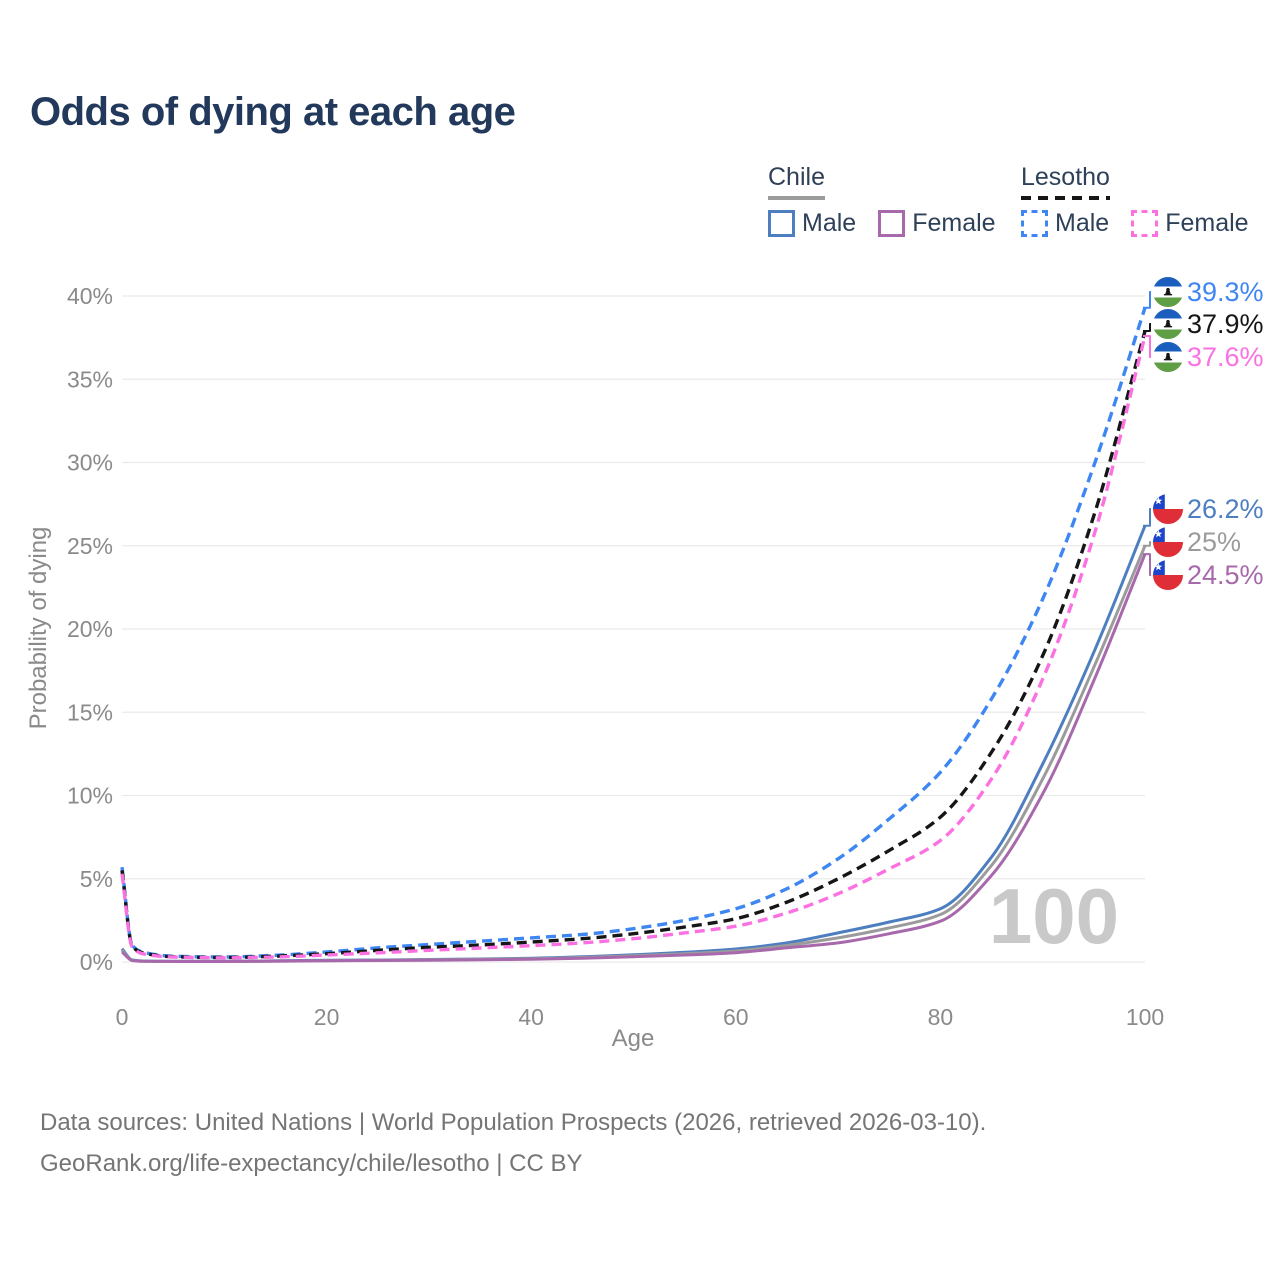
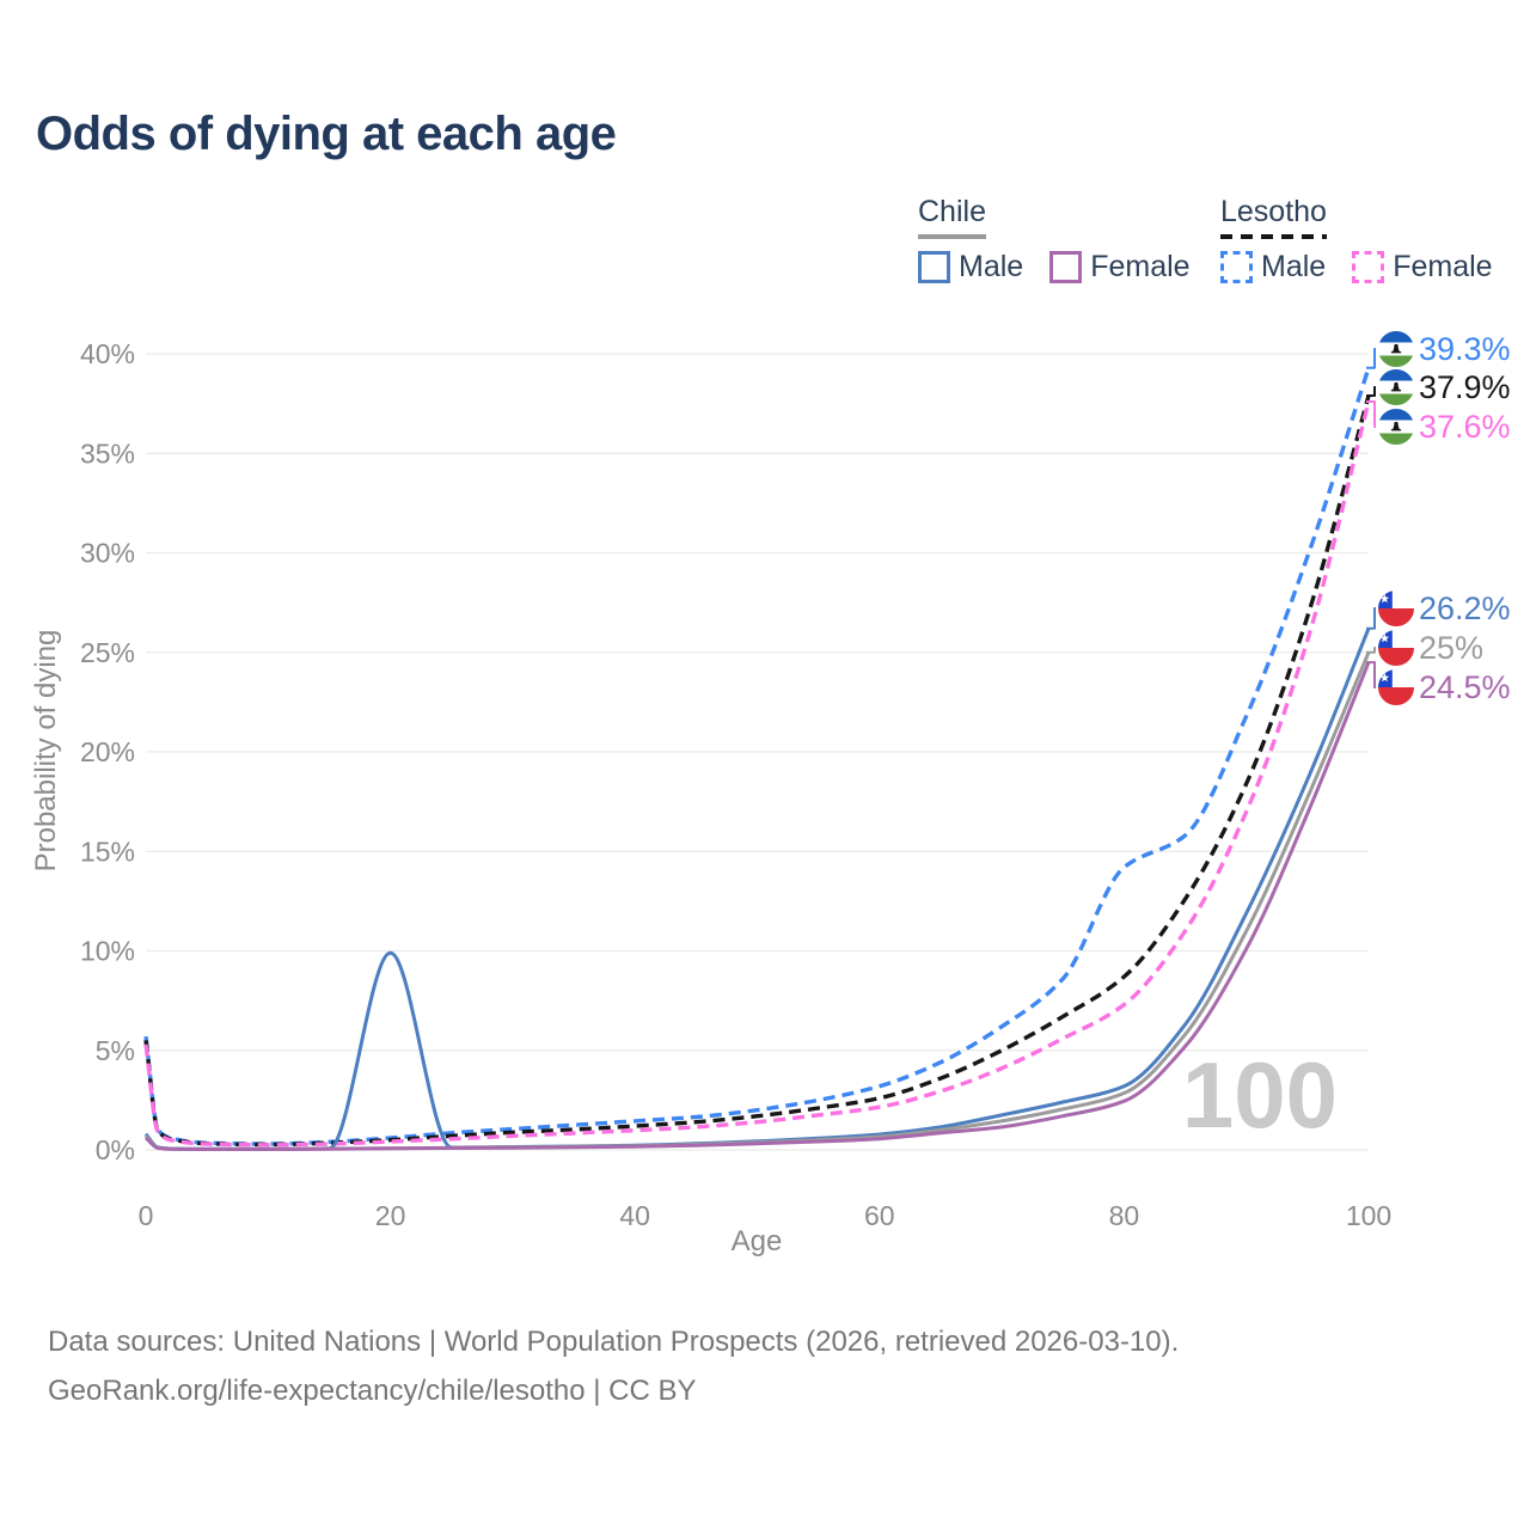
Chile Male/20: 0.1% -> 9.9%
Lesotho Male/80: 11.4% -> 14.2%
